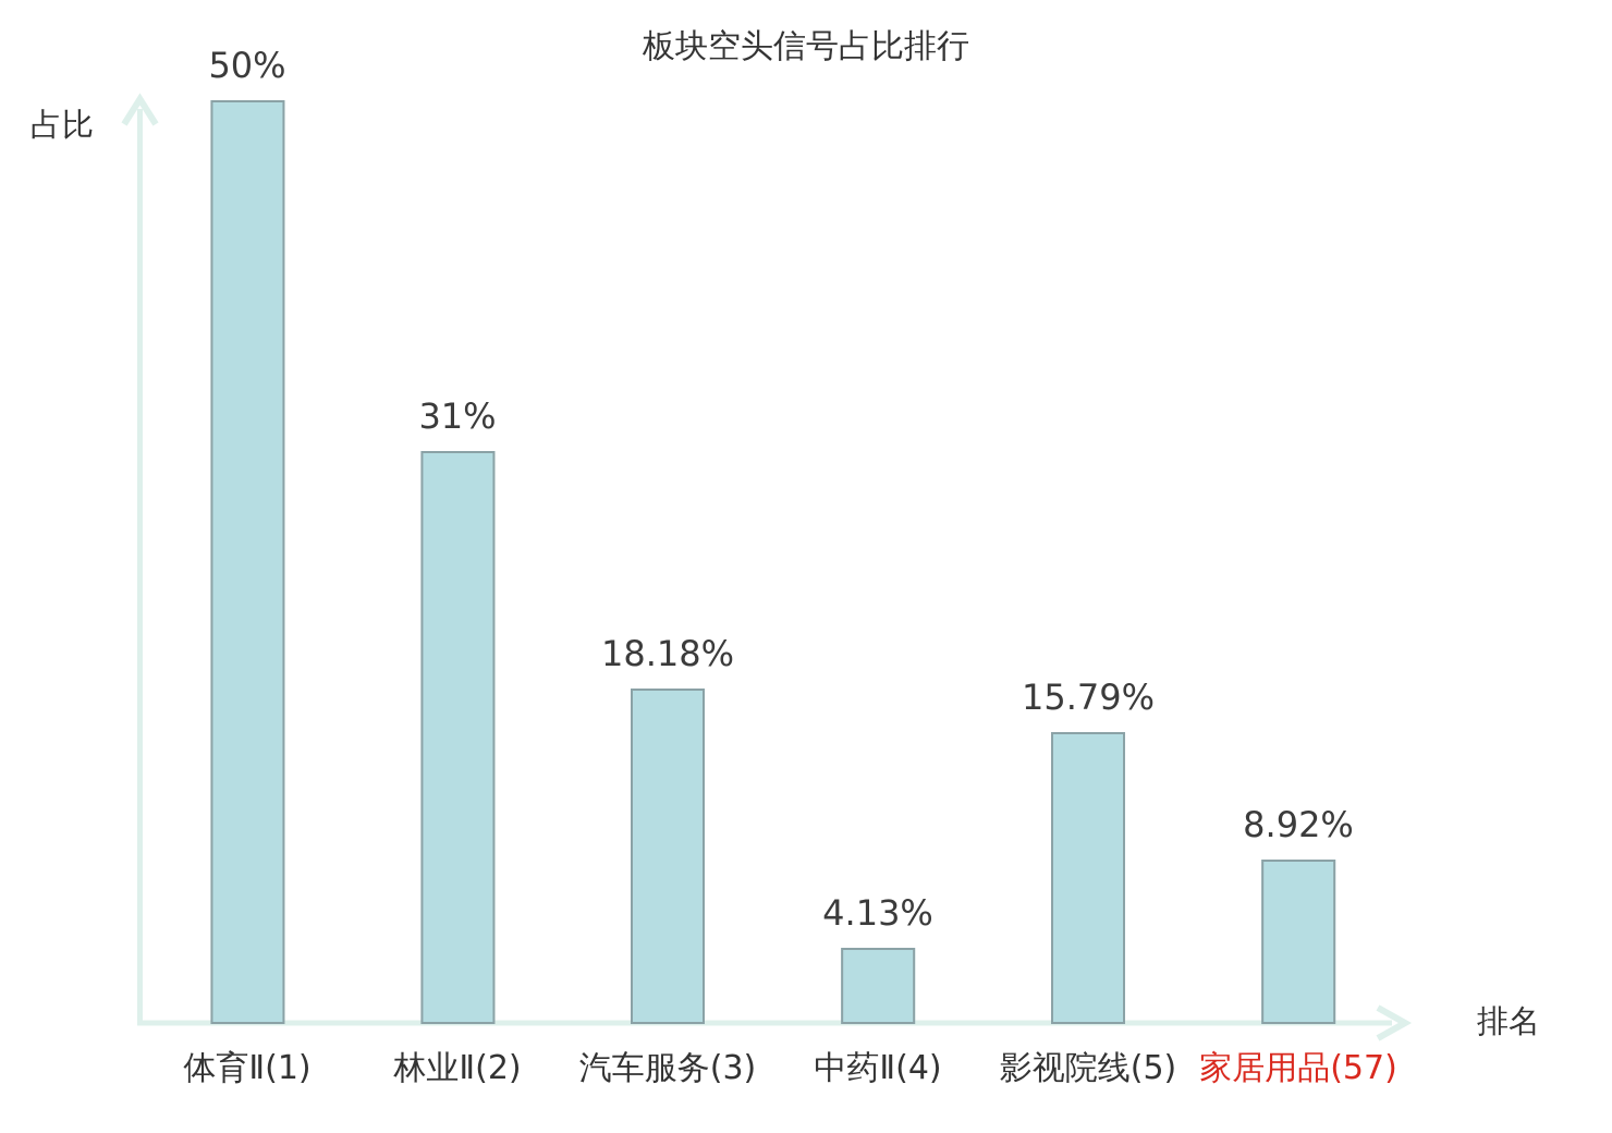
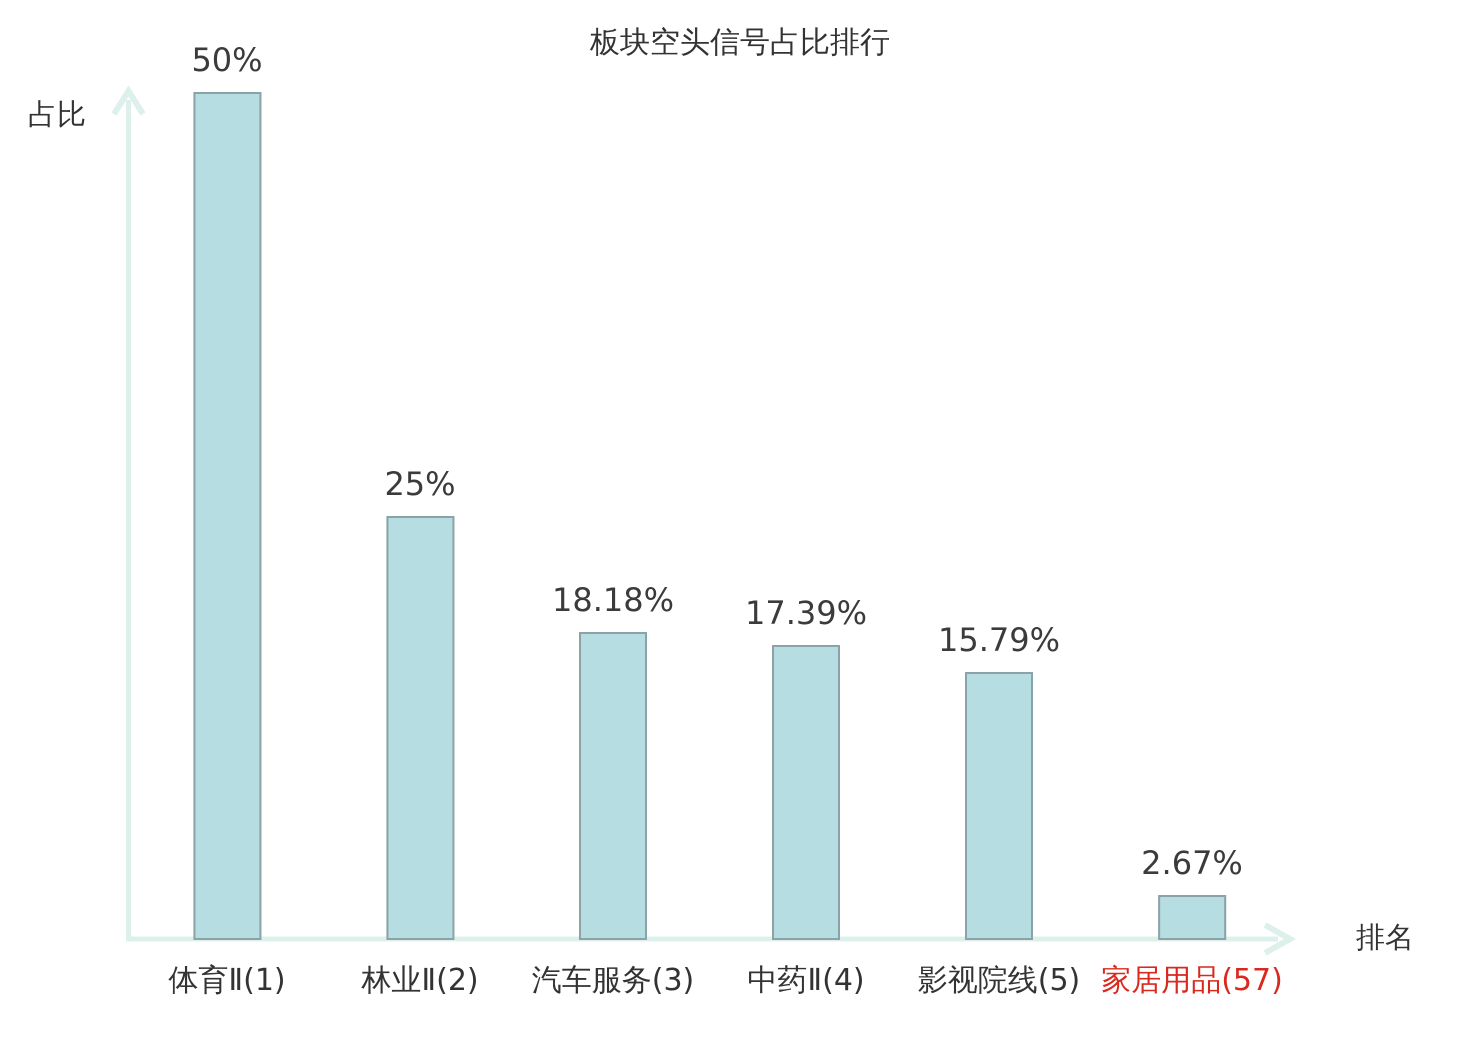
林业Ⅱ(2): 31% -> 25%
中药Ⅱ(4): 4.13% -> 17.39%
家居用品(57): 8.92% -> 2.67%
